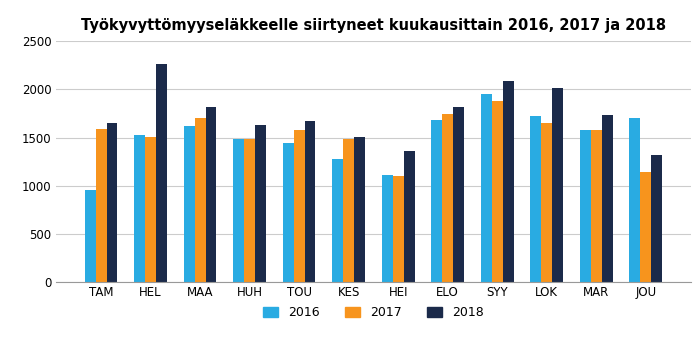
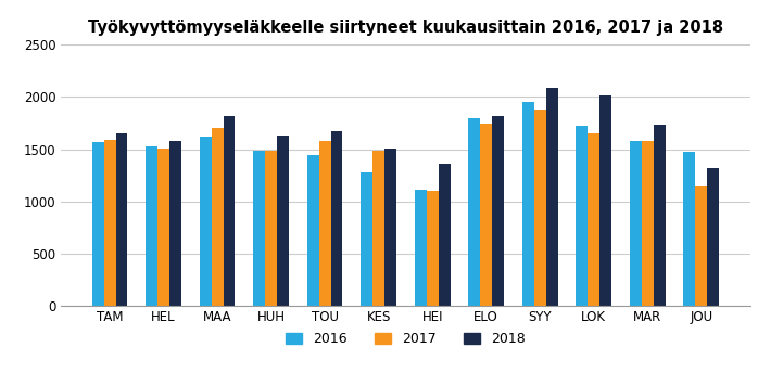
2016/TAM: 960 -> 1570
2018/HEL: 2260 -> 1580
2016/ELO: 1680 -> 1800
2016/JOU: 1700 -> 1470
